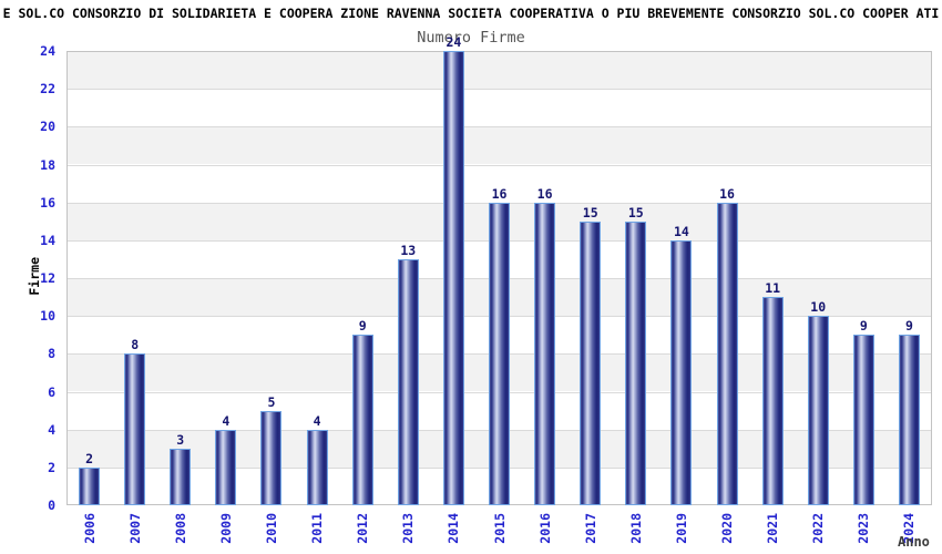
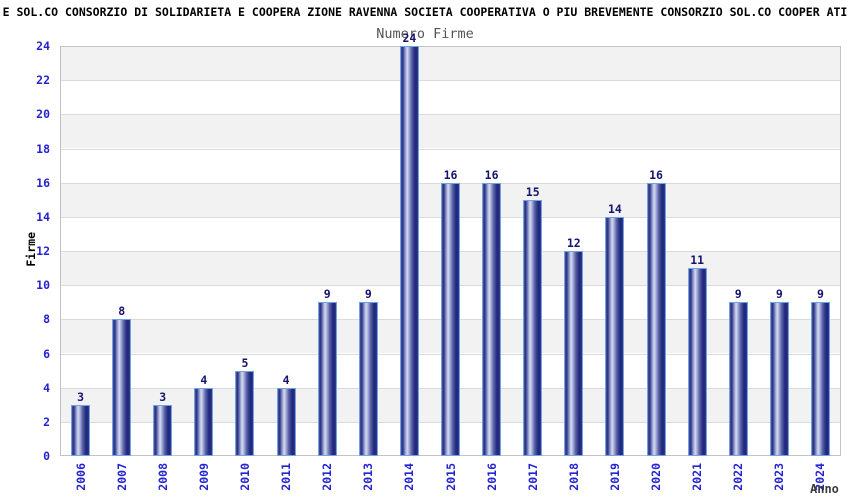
2006: 2 -> 3
2013: 13 -> 9
2018: 15 -> 12
2022: 10 -> 9
